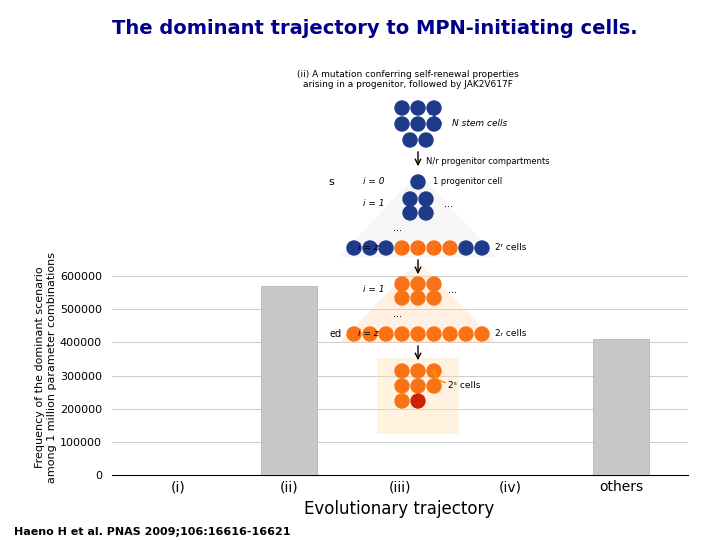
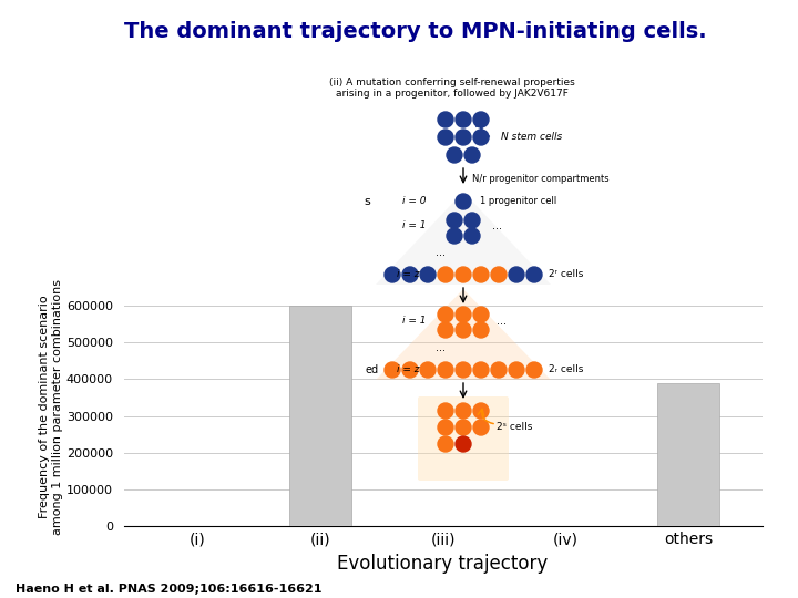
(ii): 570000 -> 600000
others: 410000 -> 390000
